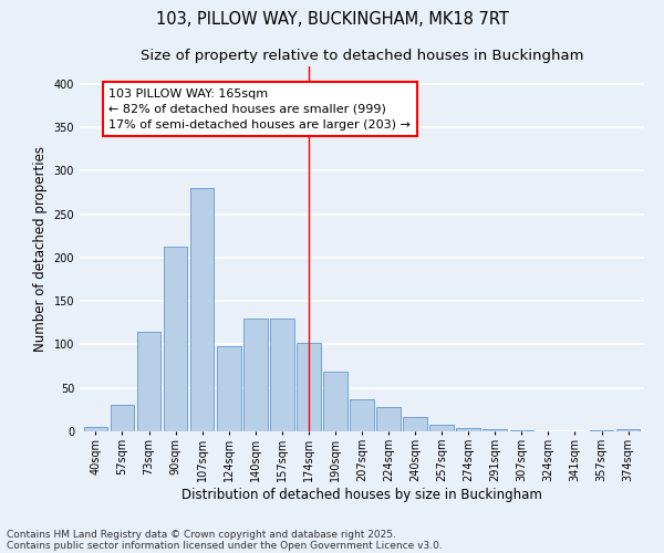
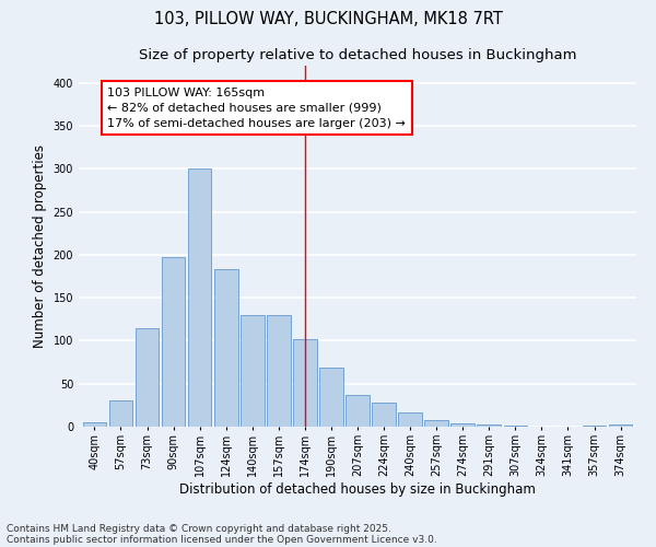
90sqm: 212 -> 197
107sqm: 280 -> 300
124sqm: 98 -> 183
